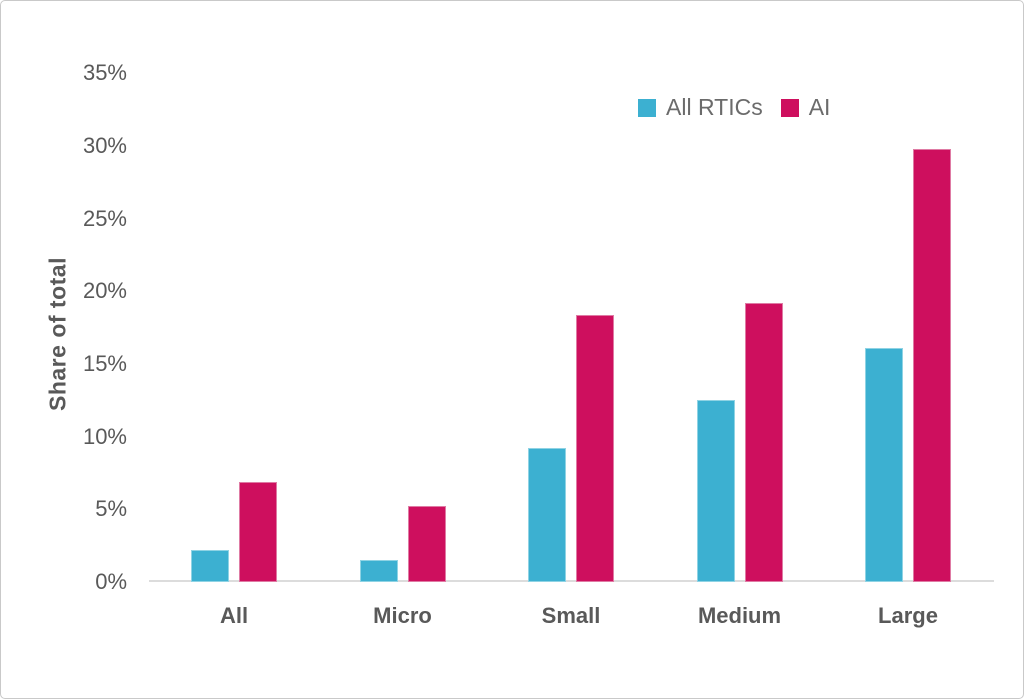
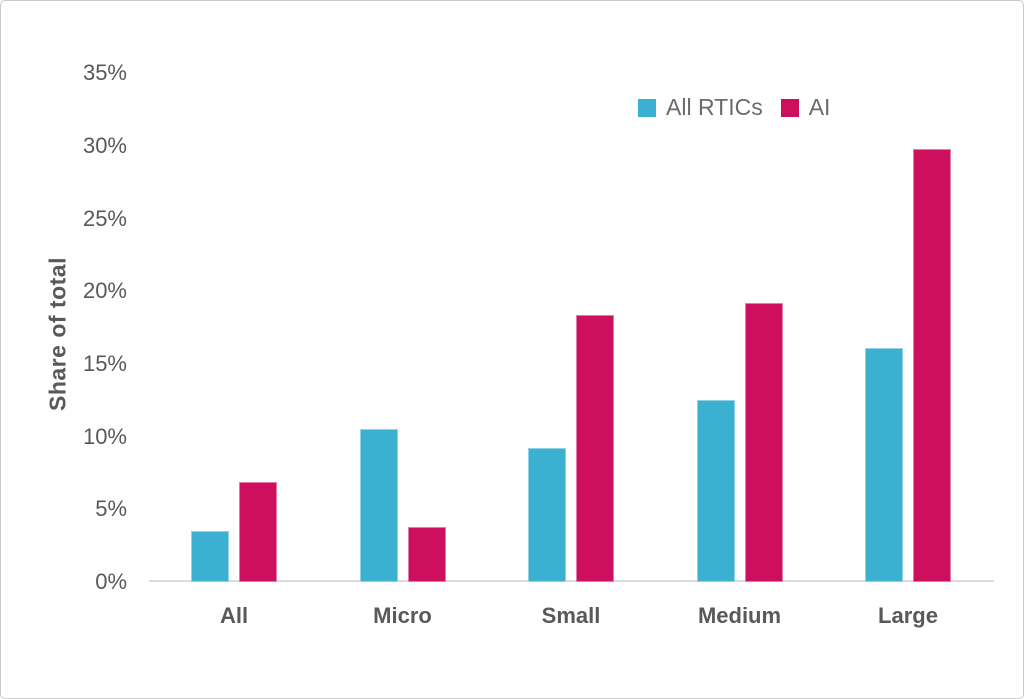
All RTICs/All: 2.2% -> 3.5%
All RTICs/Micro: 1.5% -> 10.5%
AI/Micro: 5.2% -> 3.8%
